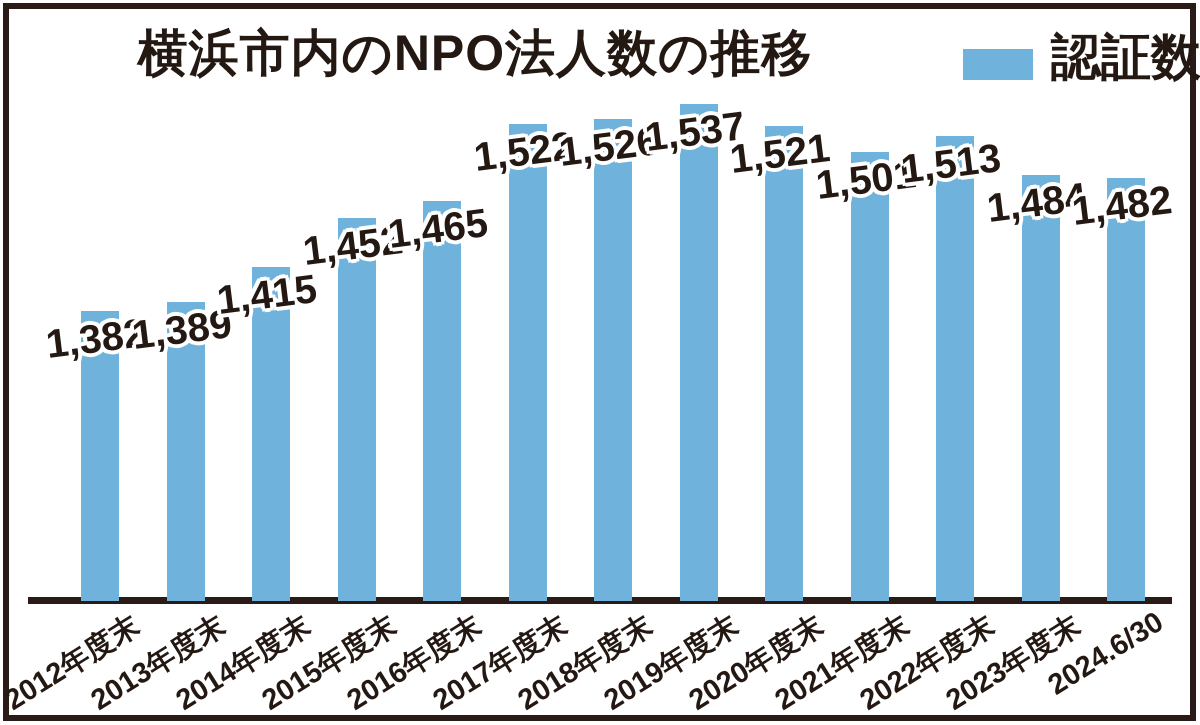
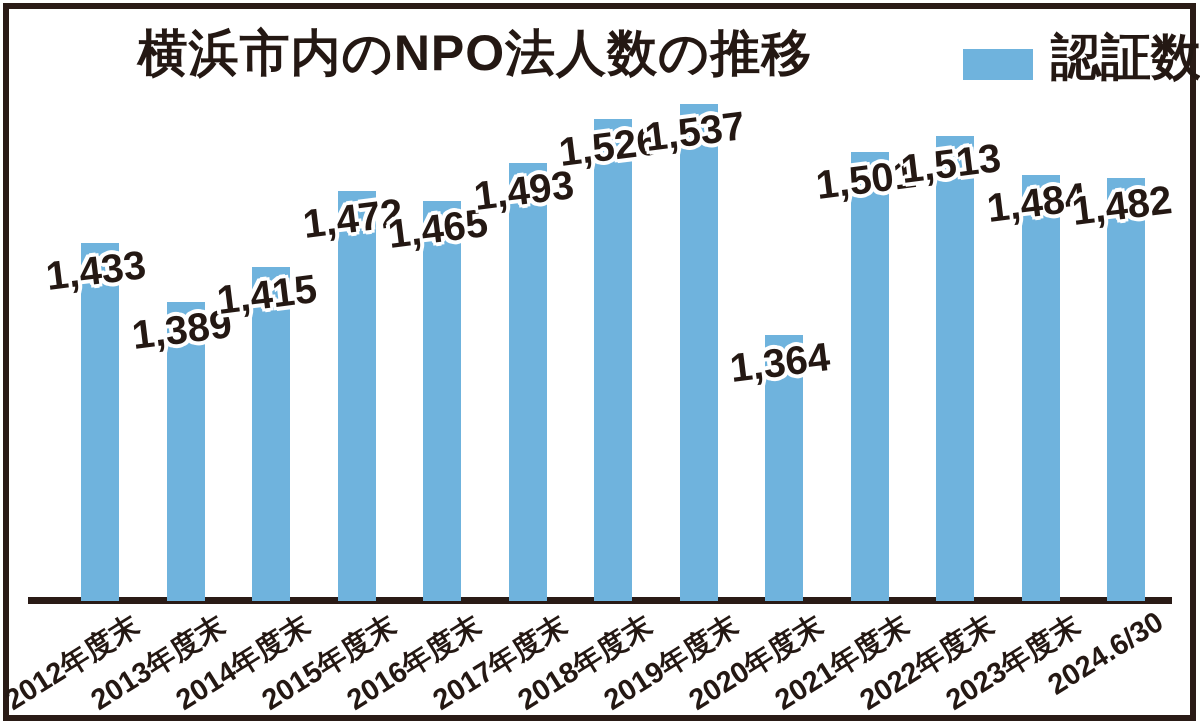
2012年度末: 1,382 -> 1,433
2015年度末: 1,452 -> 1,472
2017年度末: 1,522 -> 1,493
2020年度末: 1,521 -> 1,364
